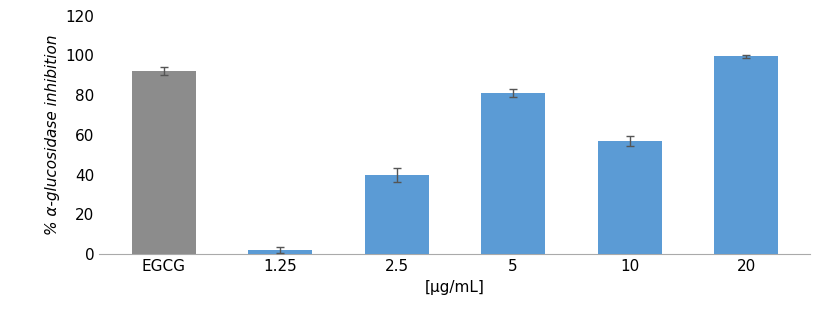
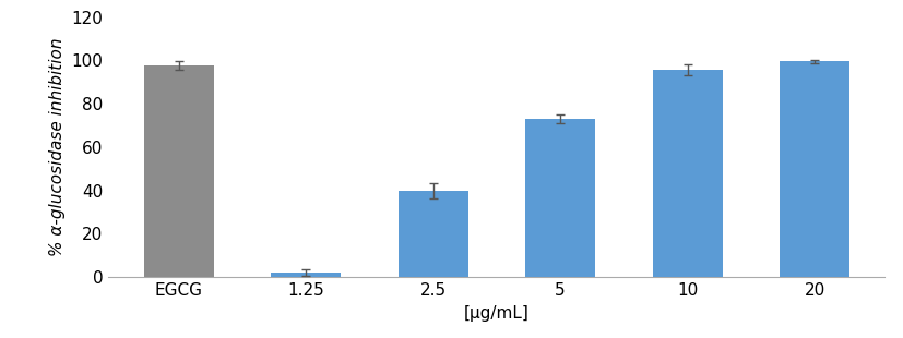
EGCG: 92 -> 98
5: 81 -> 73
10: 57 -> 96
